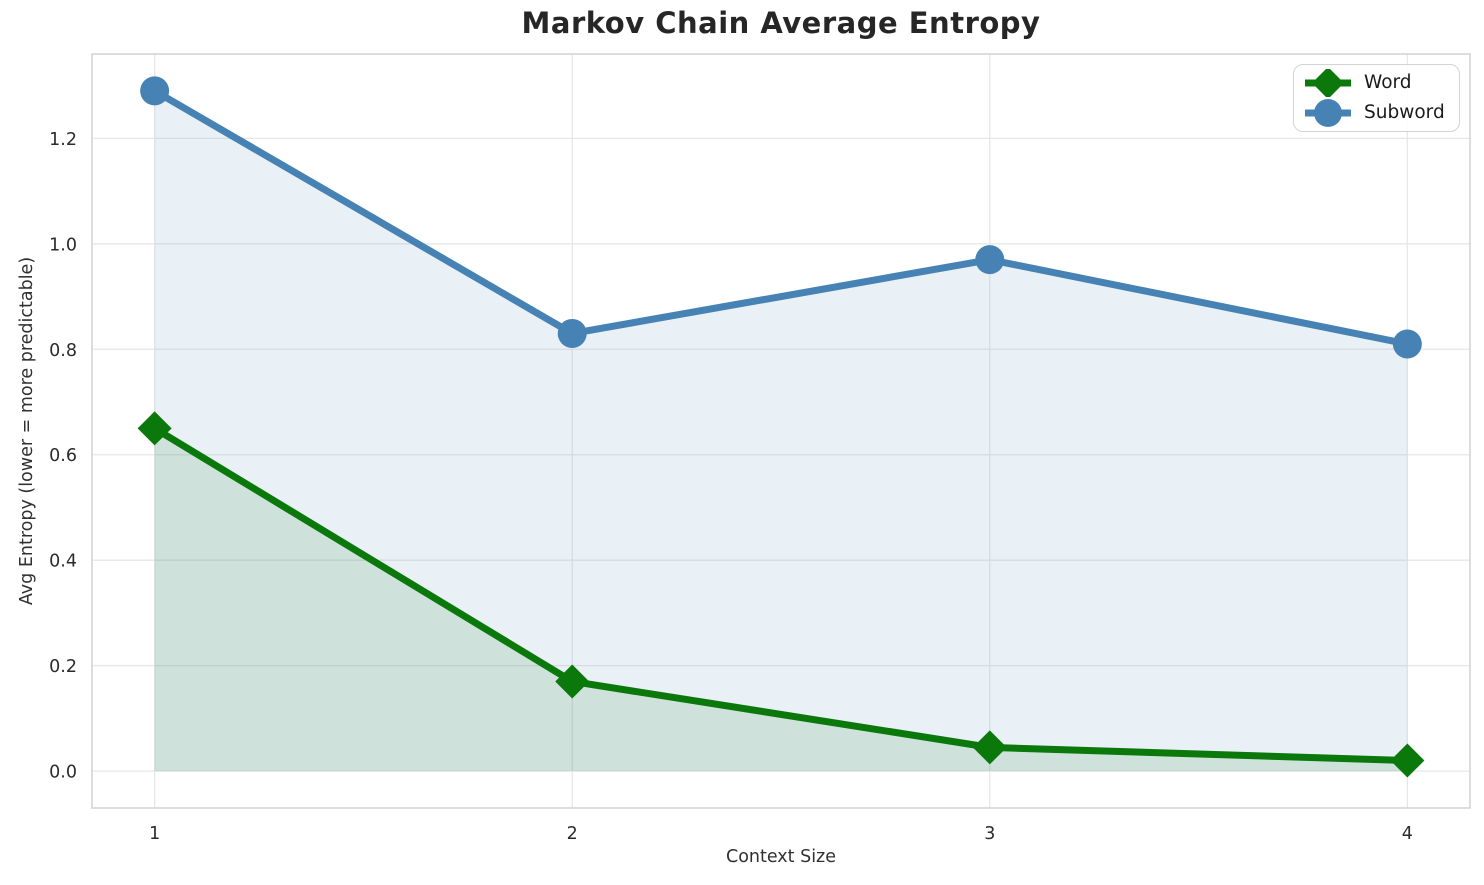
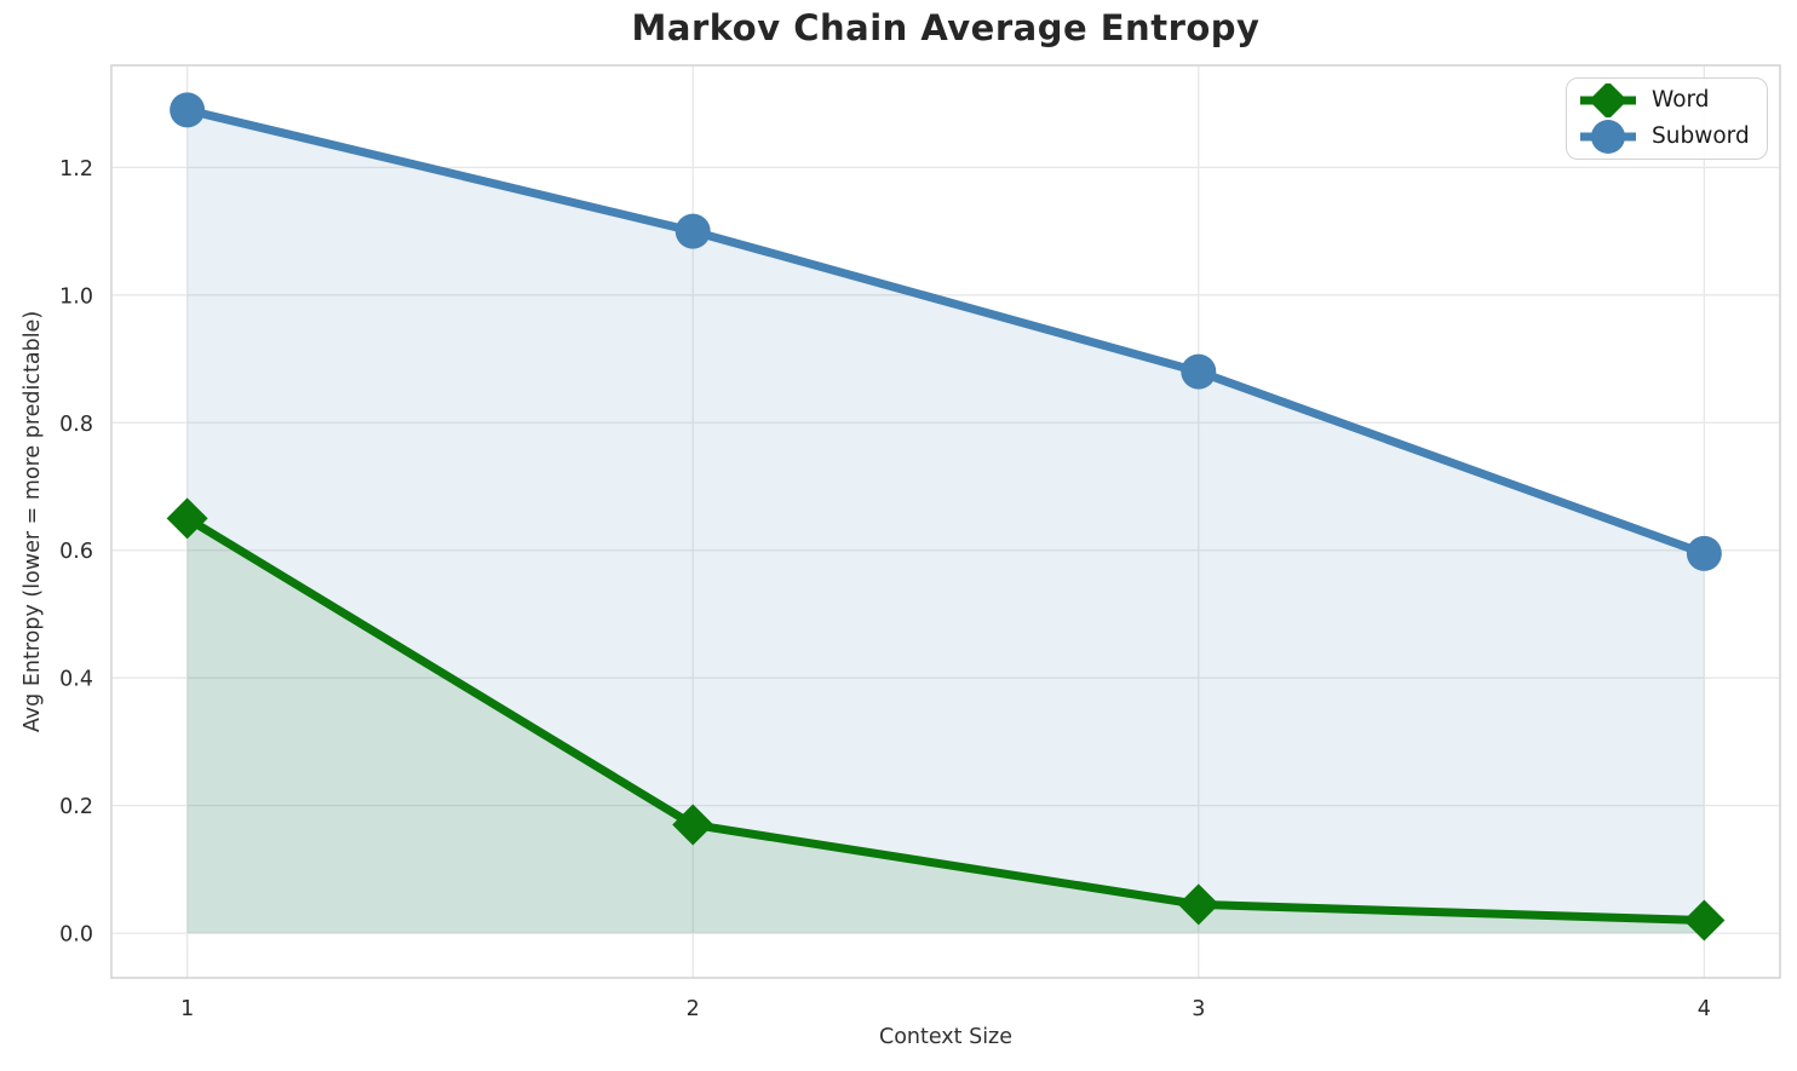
Subword/2: 0.83 -> 1.10
Subword/3: 0.97 -> 0.88
Subword/4: 0.81 -> 0.59
